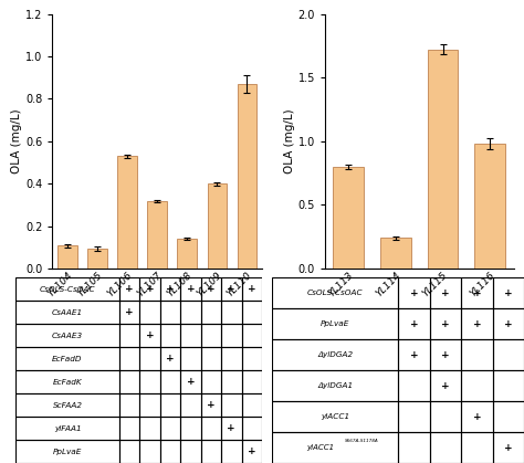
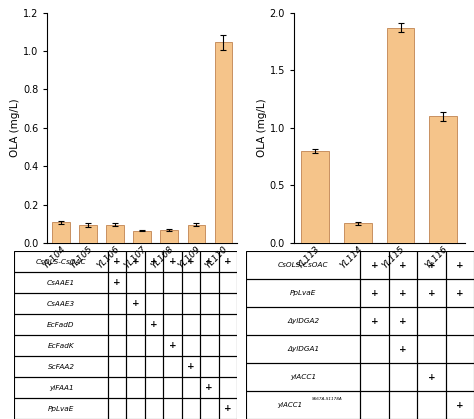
YL106: 0.53 -> 0.10
YL107: 0.32 -> 0.07
YL108: 0.14 -> 0.07
YL109: 0.40 -> 0.10
YL110: 0.87 -> 1.04
YL114: 0.24 -> 0.17
YL115: 1.72 -> 1.87
YL116: 0.98 -> 1.10
